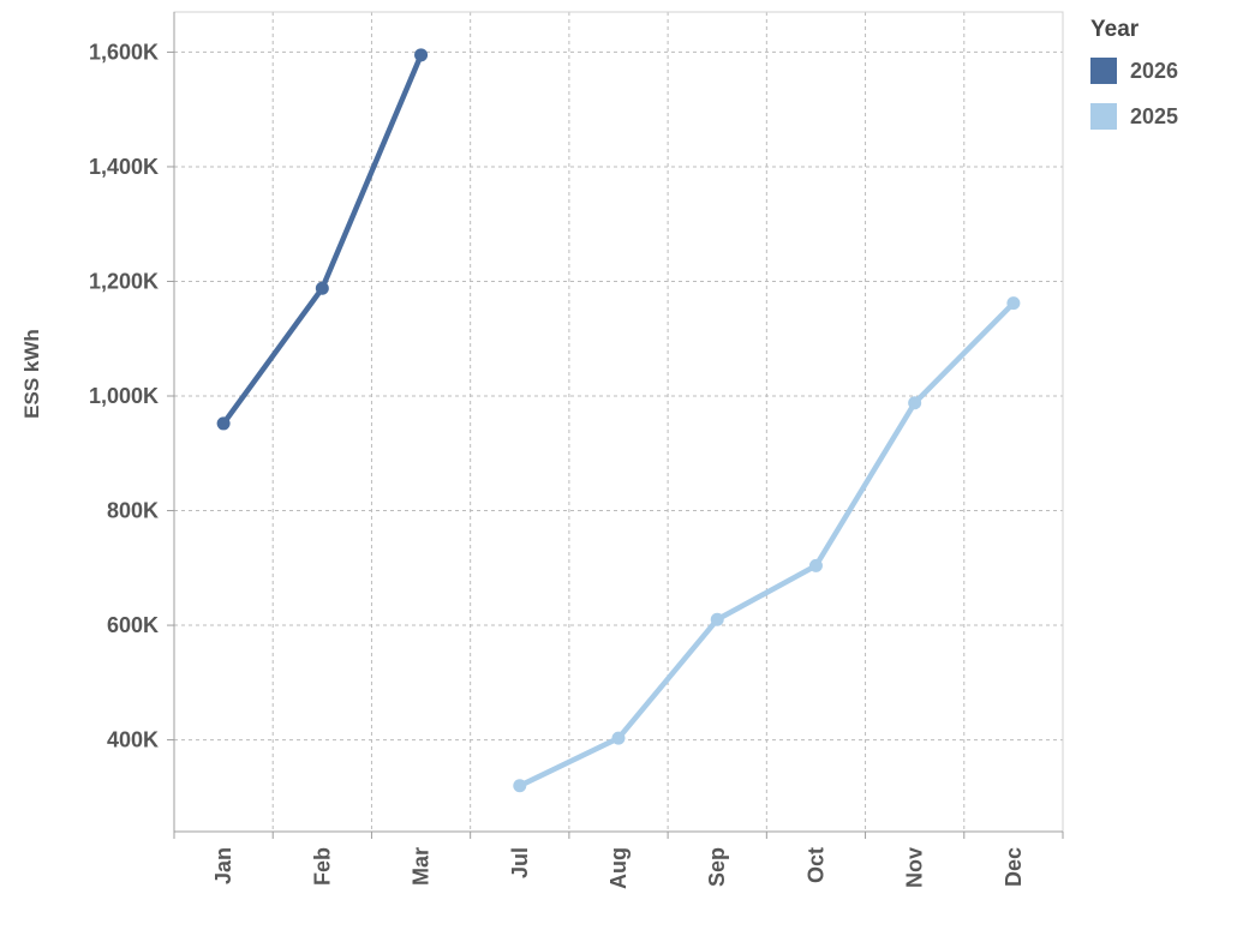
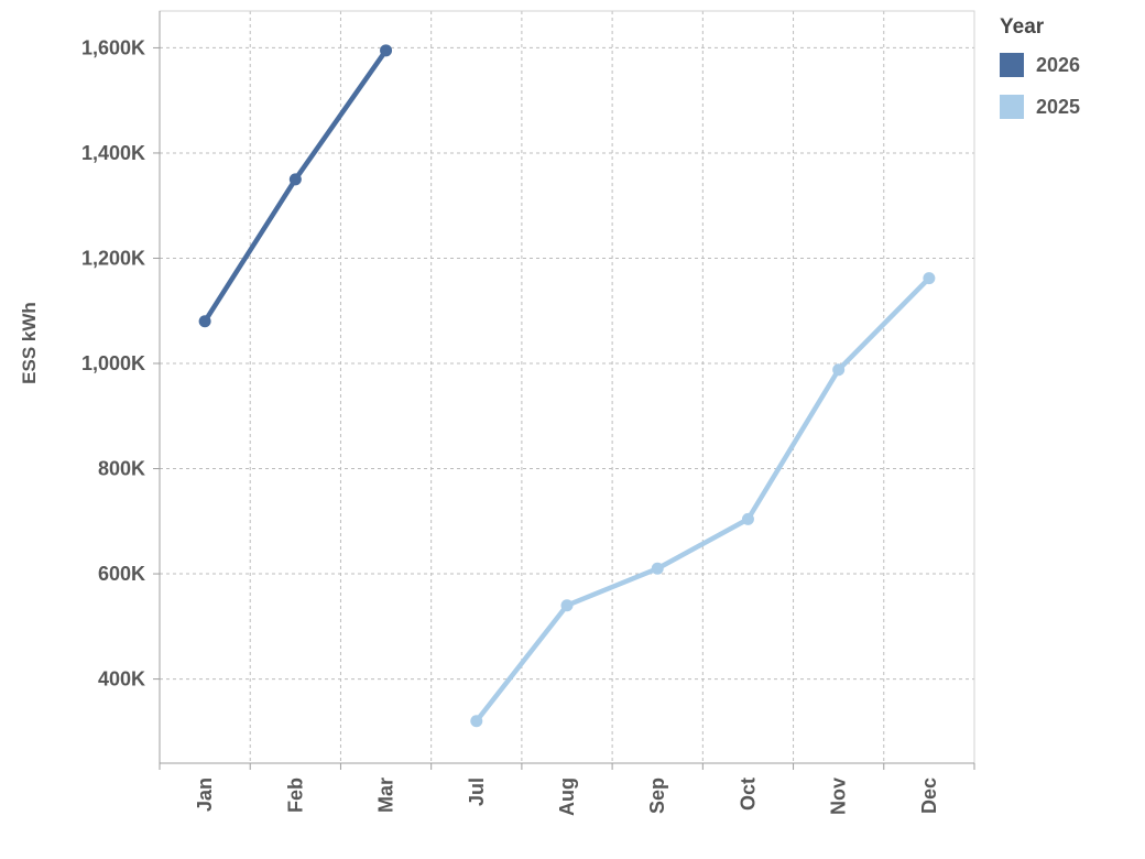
2026/Jan: 950K -> 1080K
2026/Feb: 1190K -> 1350K
2025/Aug: 400K -> 540K
